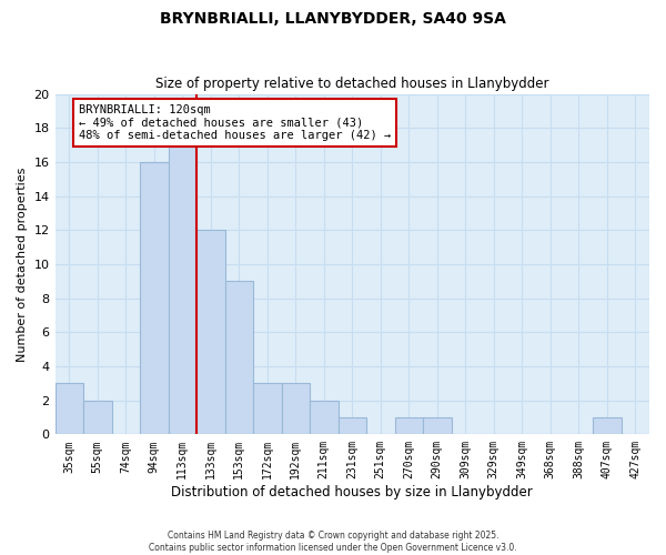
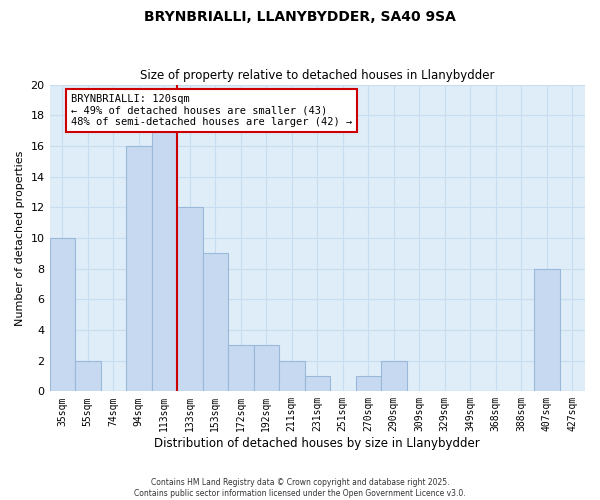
35sqm: 3 -> 10
290sqm: 1 -> 2
407sqm: 1 -> 8
